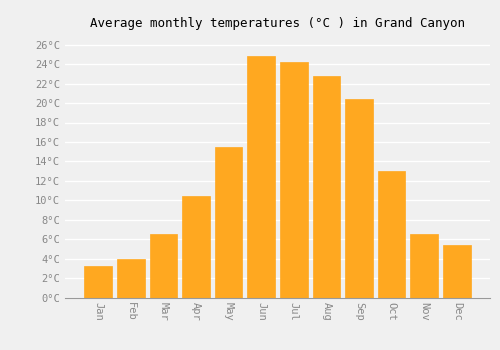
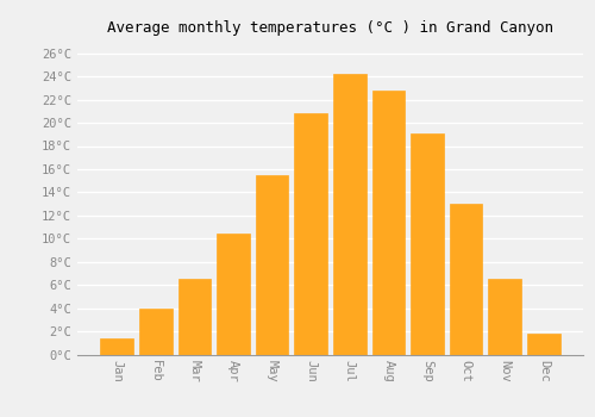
Jan: 3.2°C -> 1.4°C
Jun: 24.8°C -> 20.8°C
Sep: 20.4°C -> 19.1°C
Dec: 5.4°C -> 1.8°C
